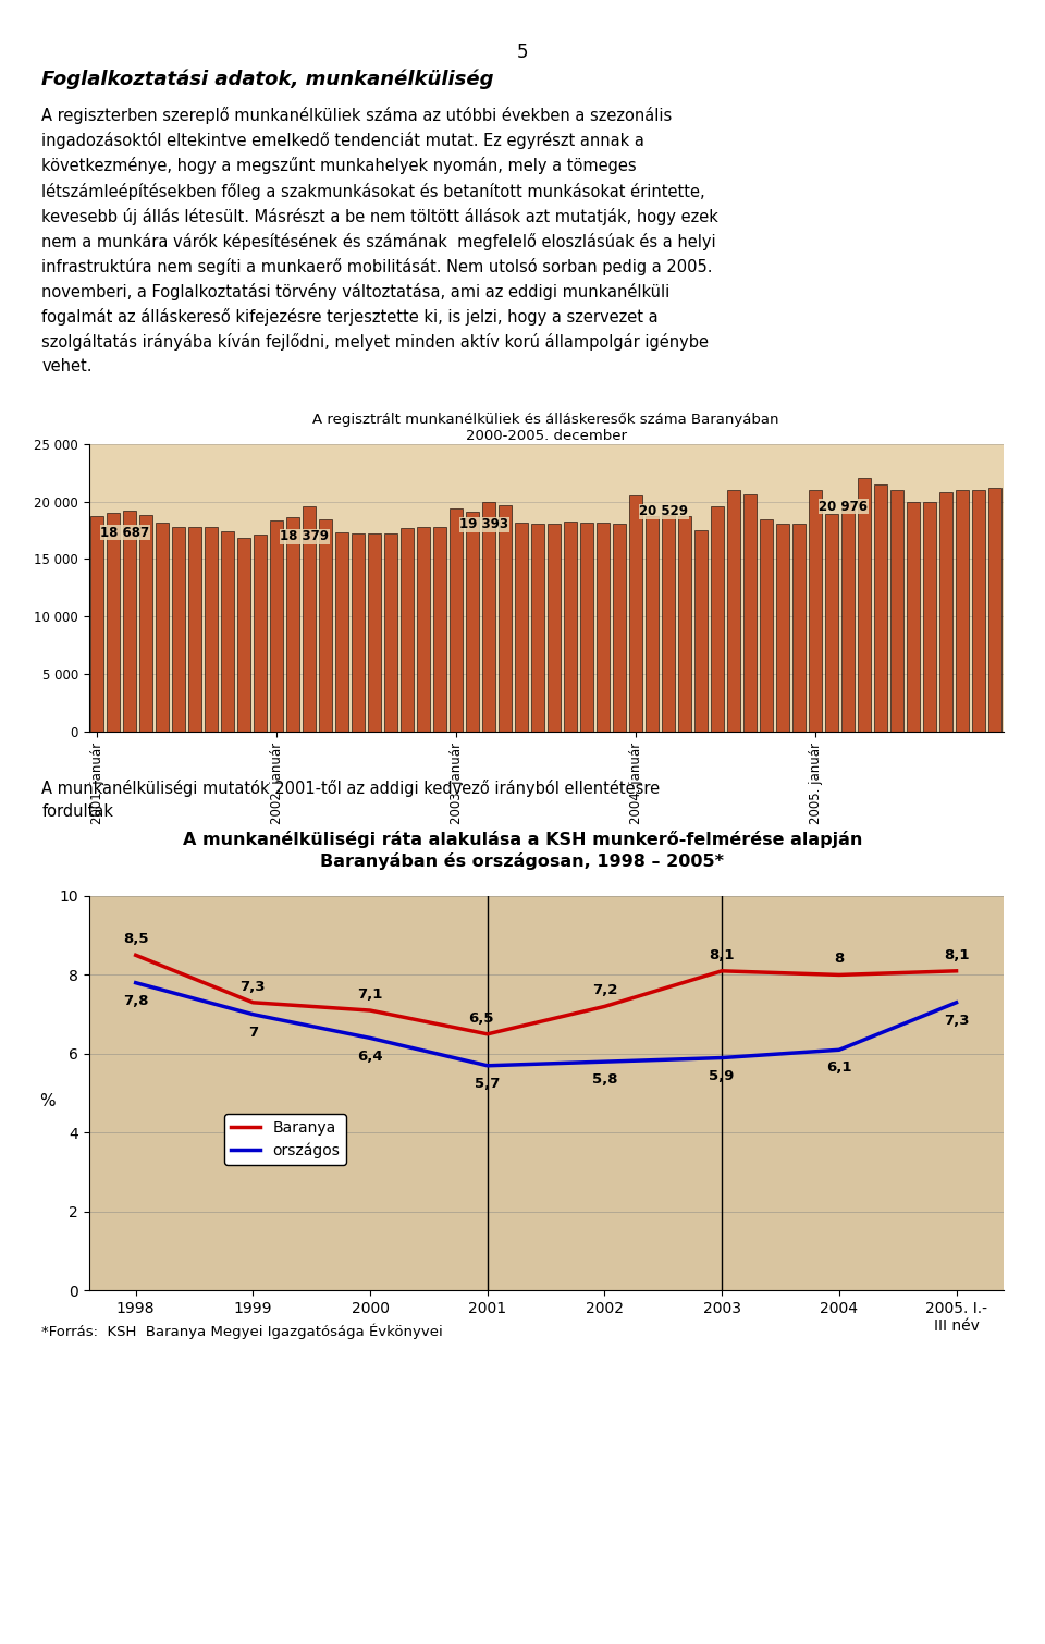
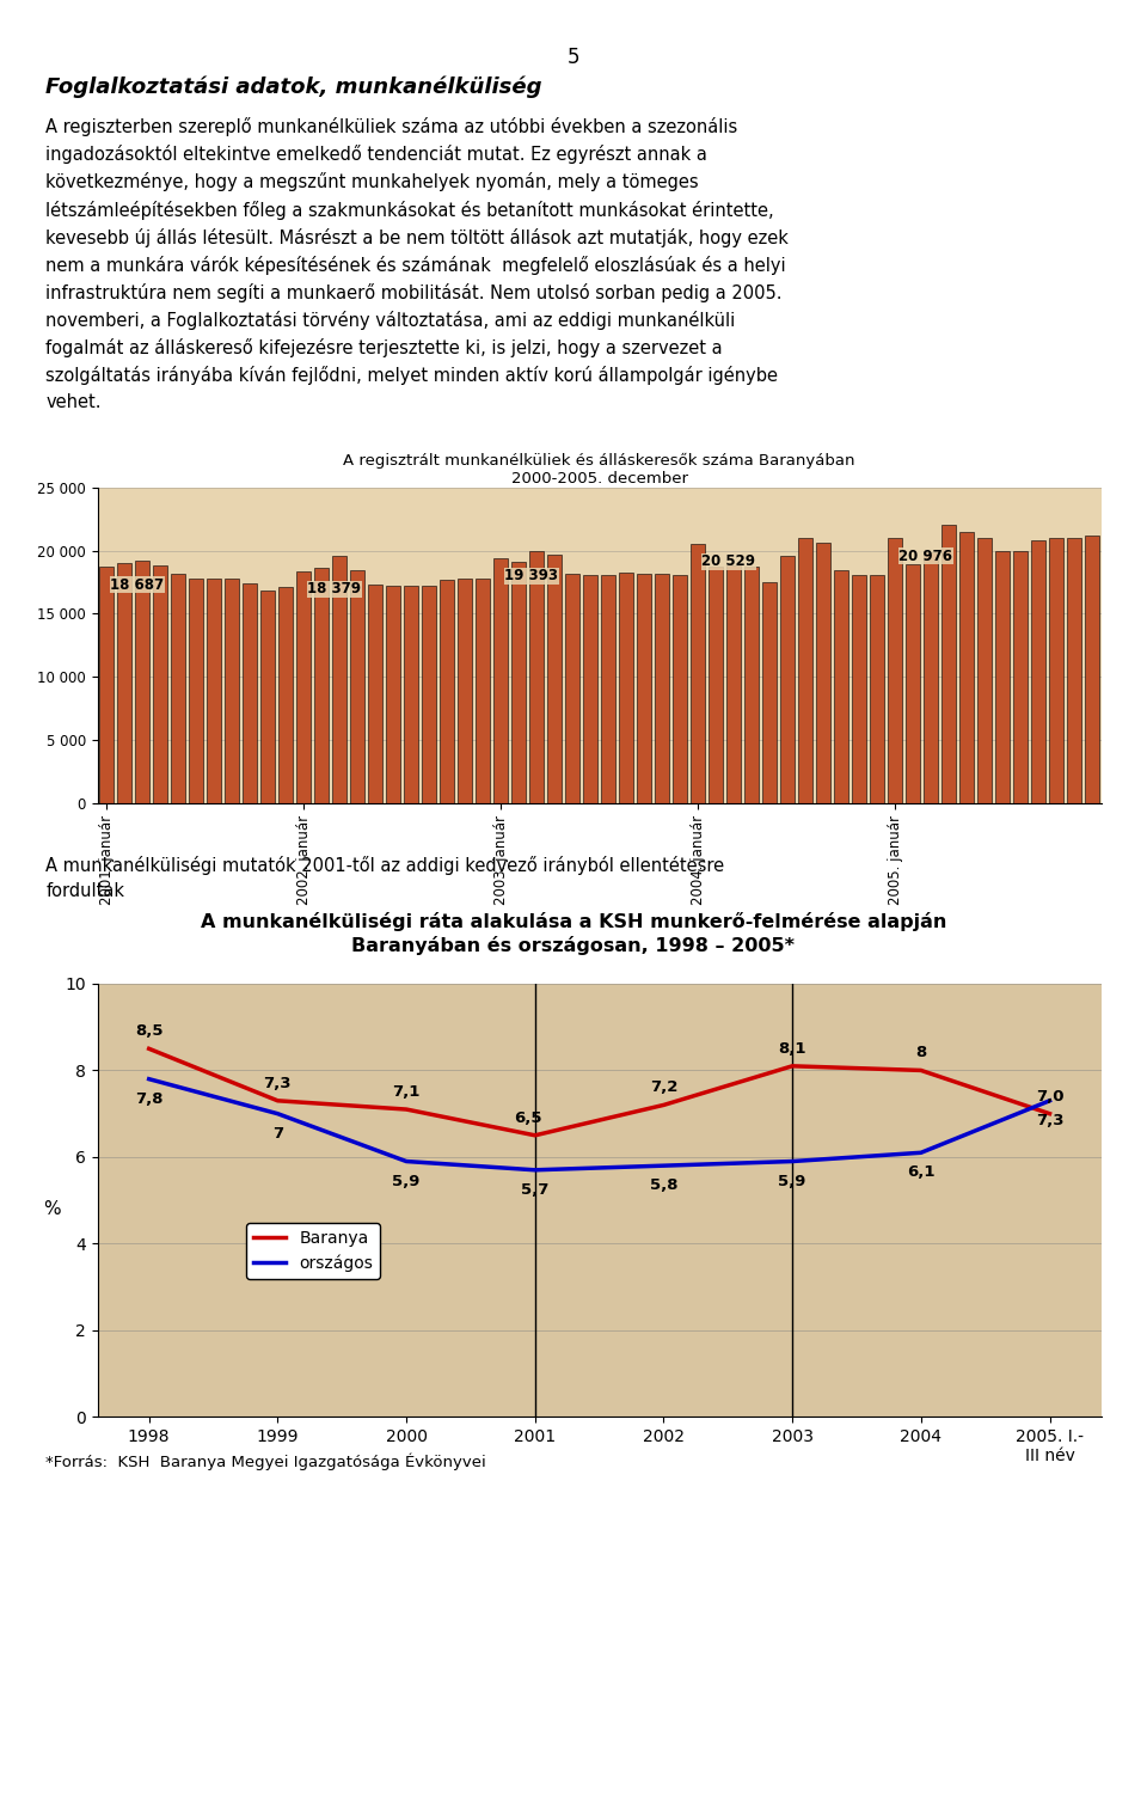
országos/2000: 6,4 -> 5,9
Baranya/2005. I.- III név: 8,1 -> 7,0
